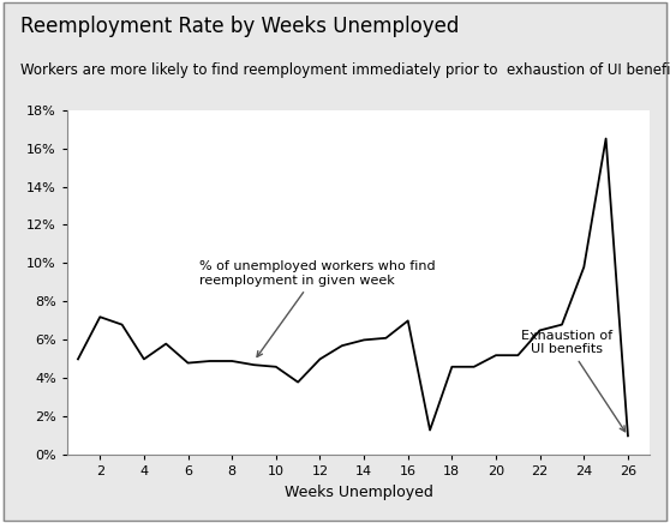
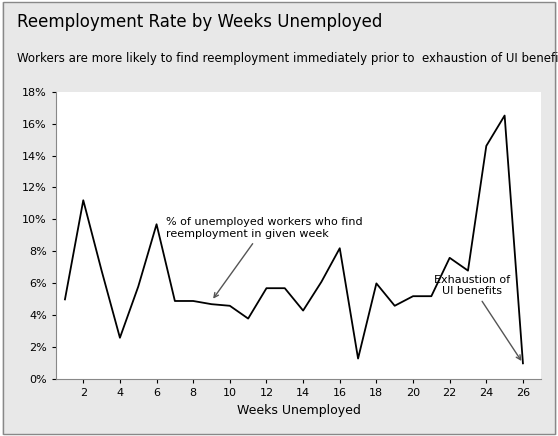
2: 7.2% -> 11.2%
4: 5.0% -> 2.6%
6: 4.8% -> 9.7%
12: 5.0% -> 5.7%
14: 6.0% -> 4.3%
16: 7.0% -> 8.2%
18: 4.6% -> 6.0%
22: 6.5% -> 7.6%
24: 9.8% -> 14.6%
